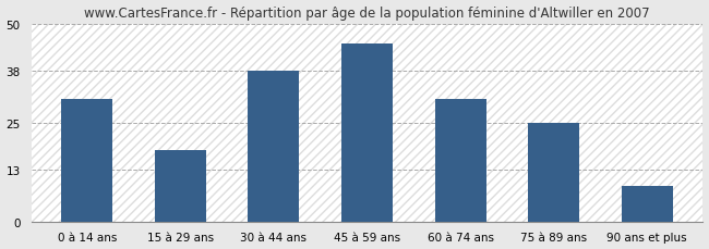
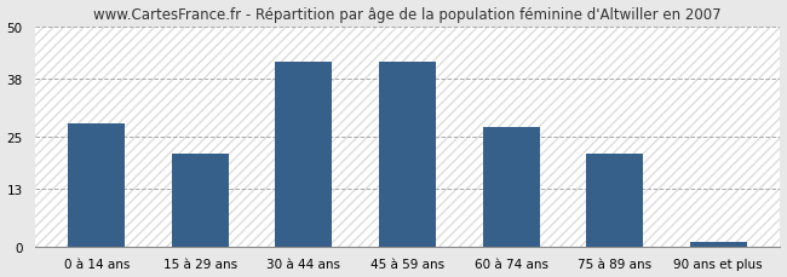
0 à 14 ans: 31 -> 28
15 à 29 ans: 18 -> 21
30 à 44 ans: 38 -> 42
45 à 59 ans: 45 -> 42
60 à 74 ans: 31 -> 27
75 à 89 ans: 25 -> 21
90 ans et plus: 9 -> 1
